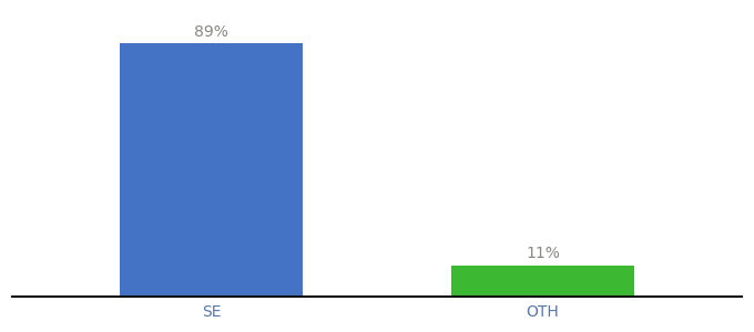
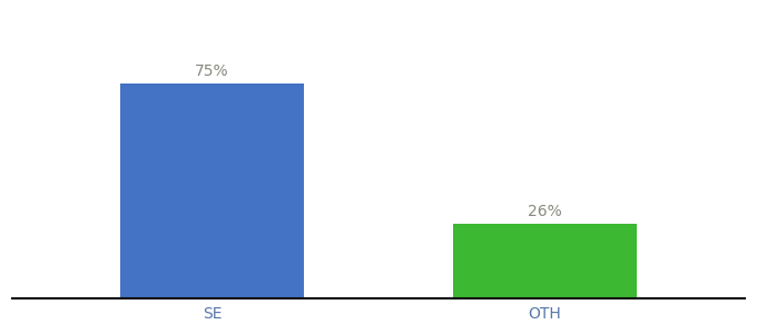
SE: 89% -> 75%
OTH: 11% -> 26%
